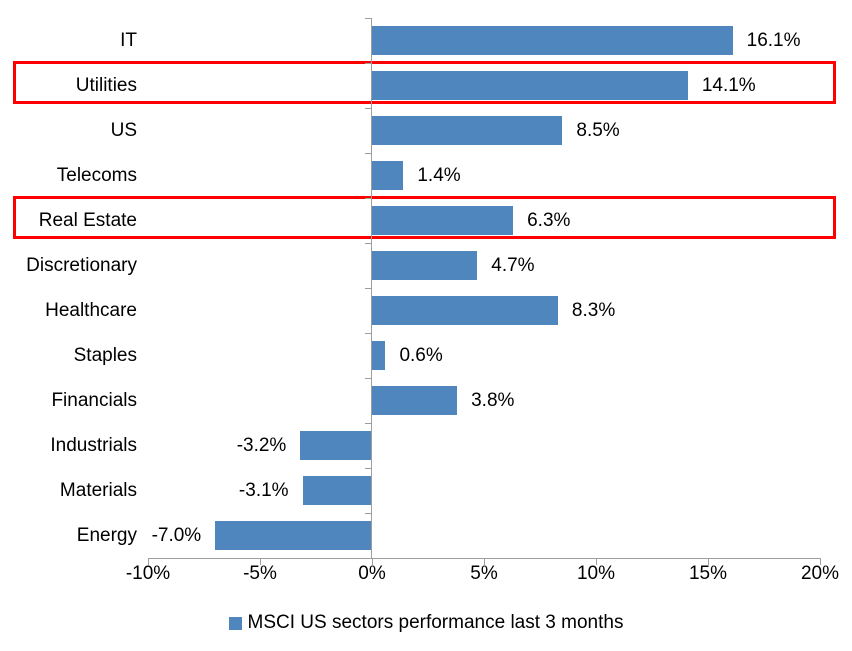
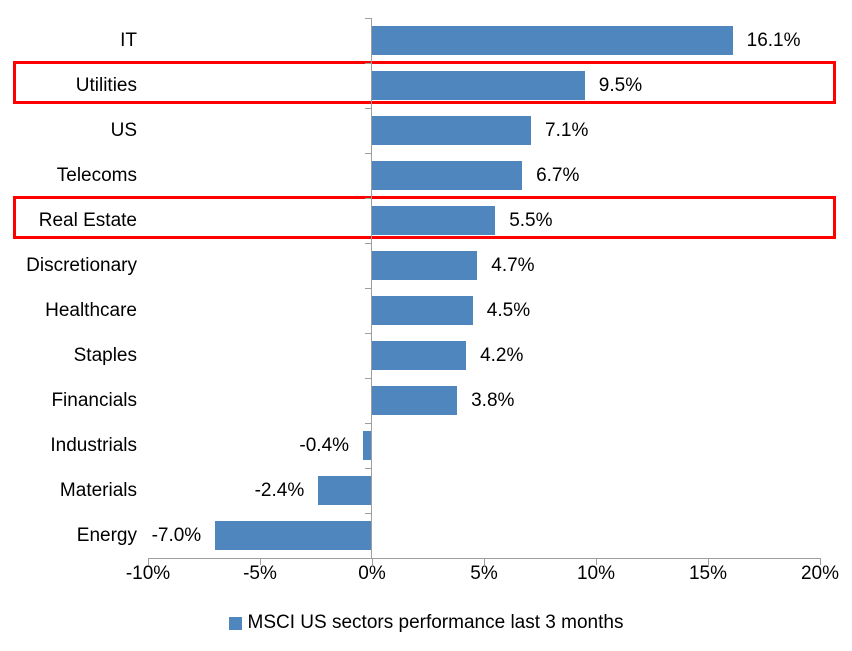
Utilities: 14.1% -> 9.5%
US: 8.5% -> 7.1%
Telecoms: 1.4% -> 6.7%
Real Estate: 6.3% -> 5.5%
Healthcare: 8.3% -> 4.5%
Staples: 0.6% -> 4.2%
Industrials: -3.2% -> -0.4%
Materials: -3.1% -> -2.4%
